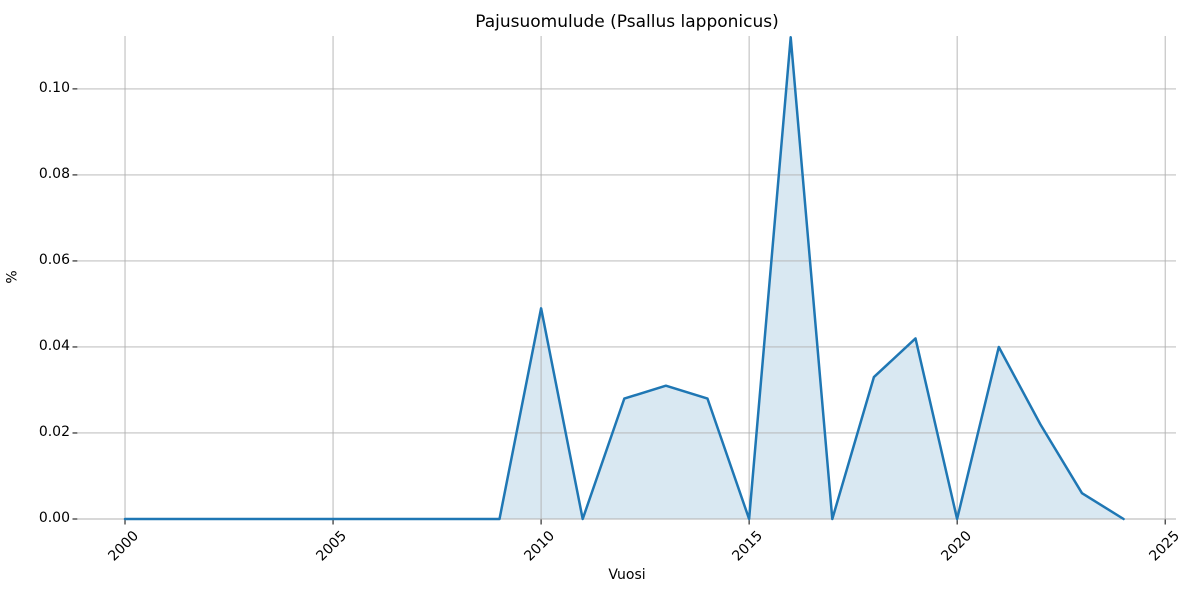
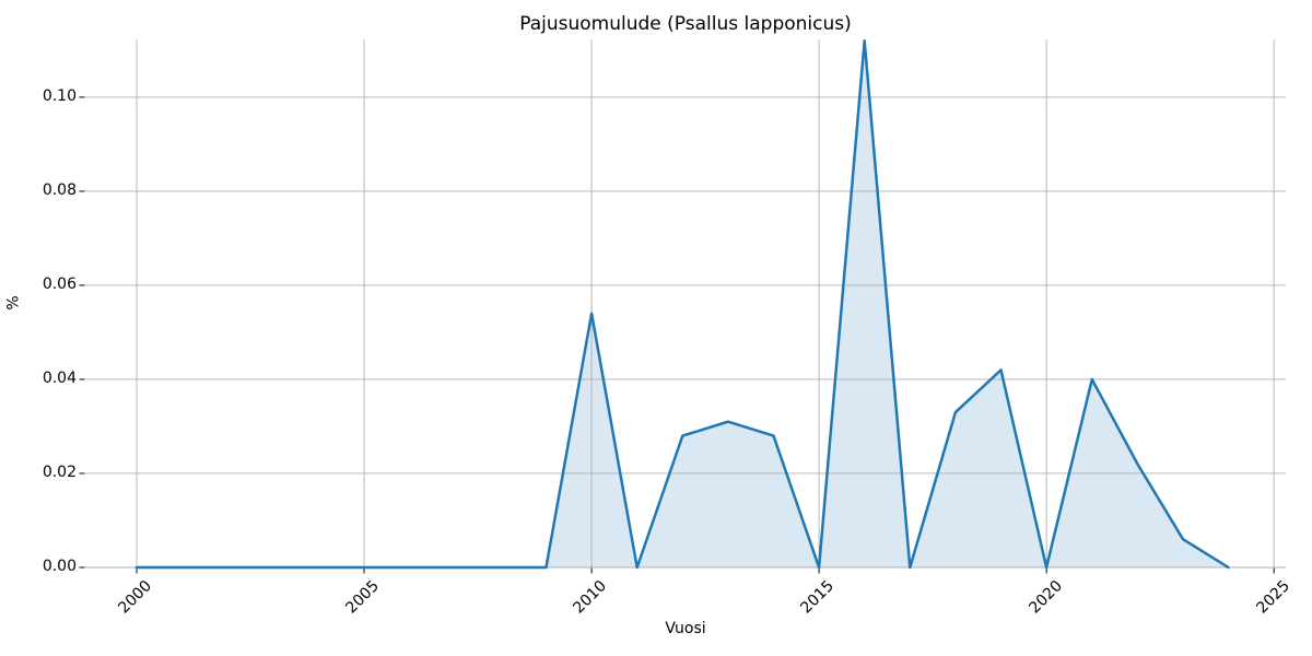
2010: 0.049 -> 0.054
